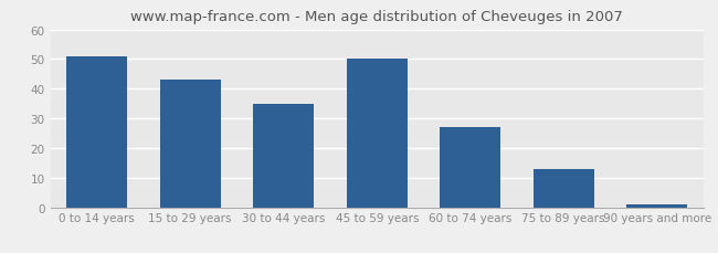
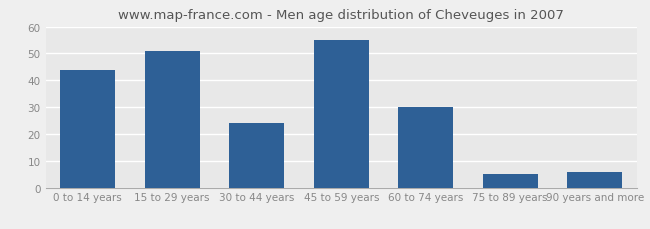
0 to 14 years: 51 -> 44
15 to 29 years: 43 -> 51
30 to 44 years: 35 -> 24
45 to 59 years: 50 -> 55
60 to 74 years: 27 -> 30
75 to 89 years: 13 -> 5
90 years and more: 1 -> 6
